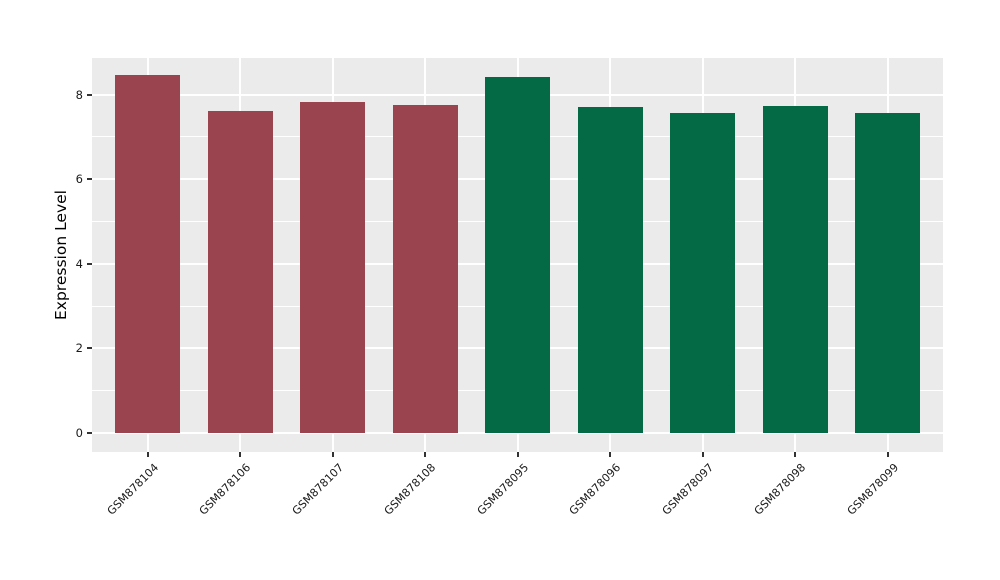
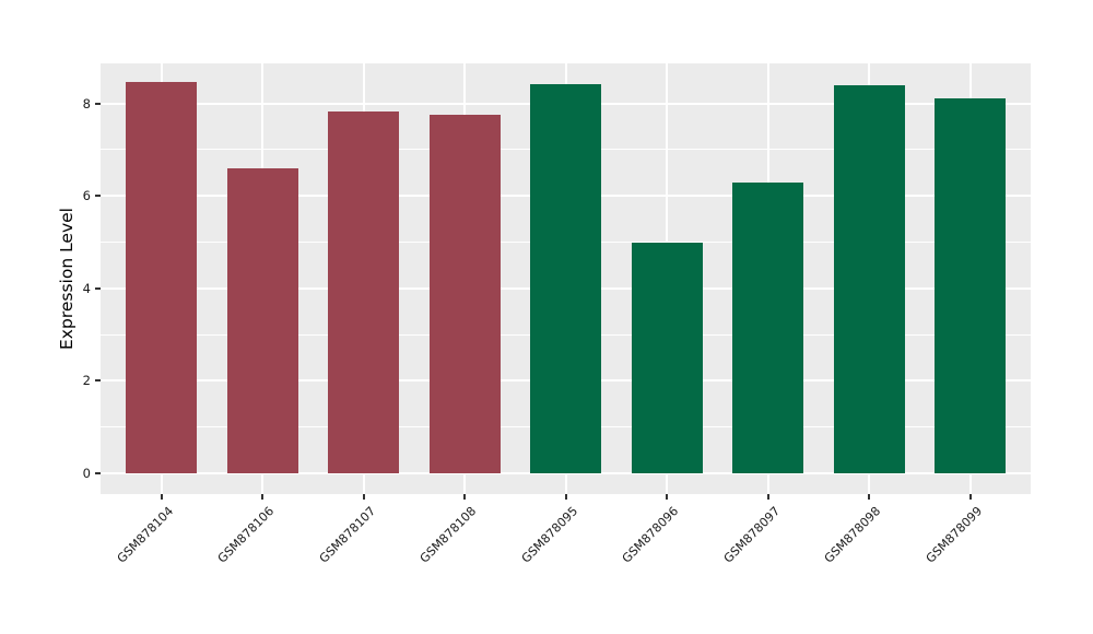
GSM878106: 7.6 -> 6.6
GSM878096: 7.7 -> 5.0
GSM878097: 7.6 -> 6.3
GSM878098: 7.7 -> 8.4
GSM878099: 7.6 -> 8.1
